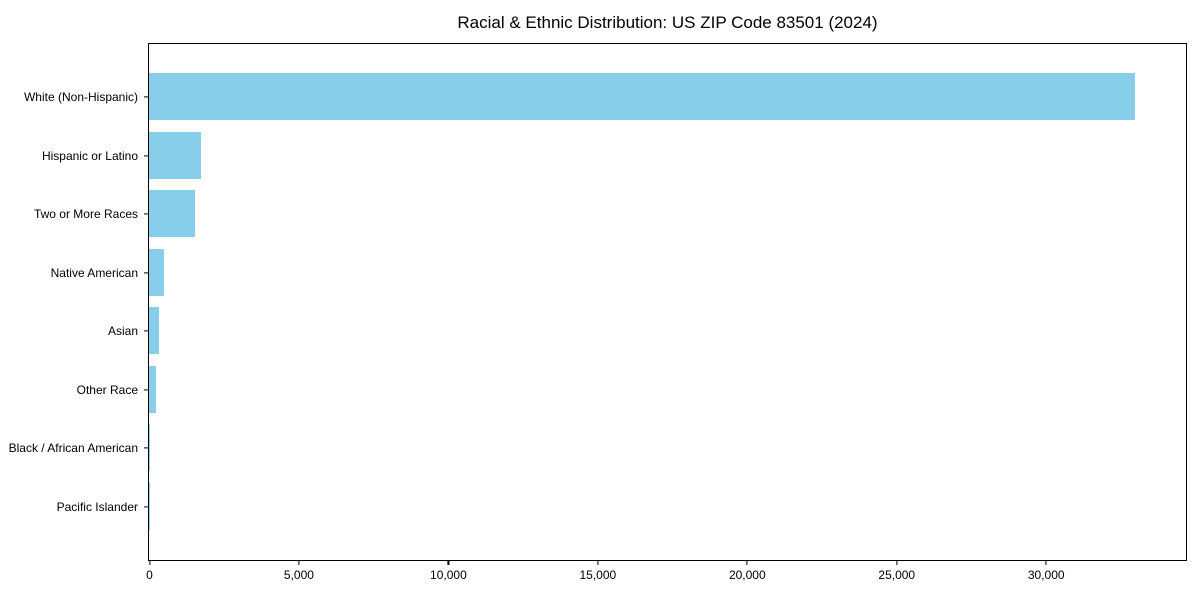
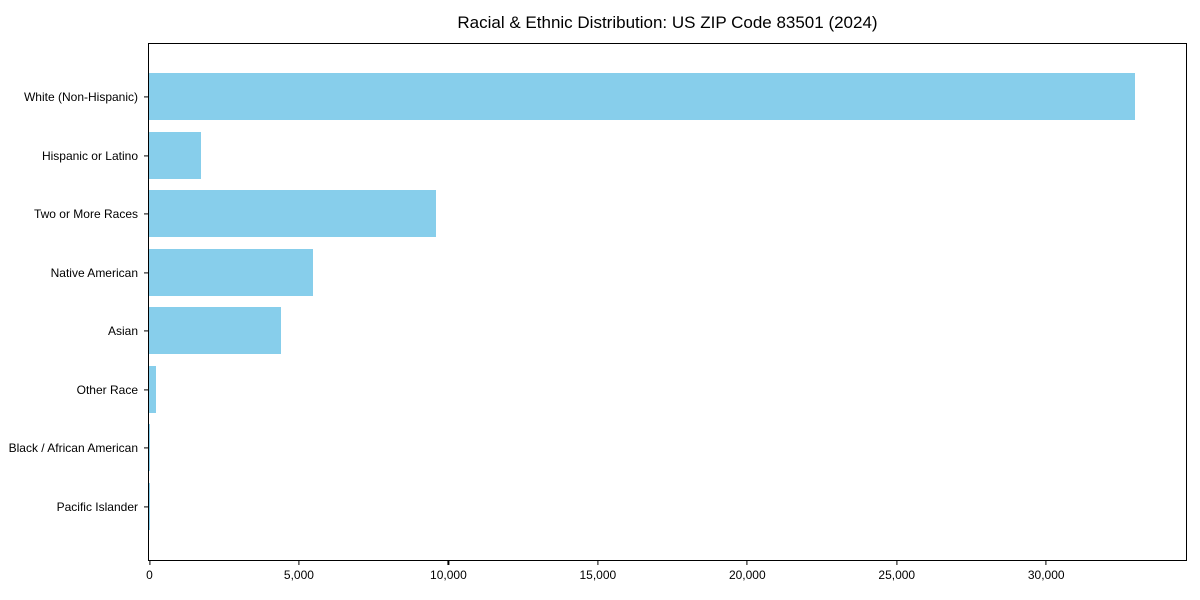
Two or More Races: 1500 -> 9600
Native American: 500 -> 5500
Asian: 300 -> 4400
